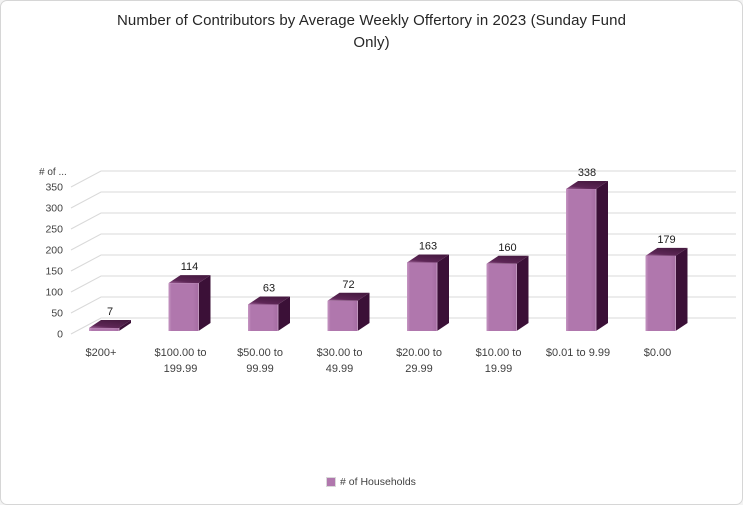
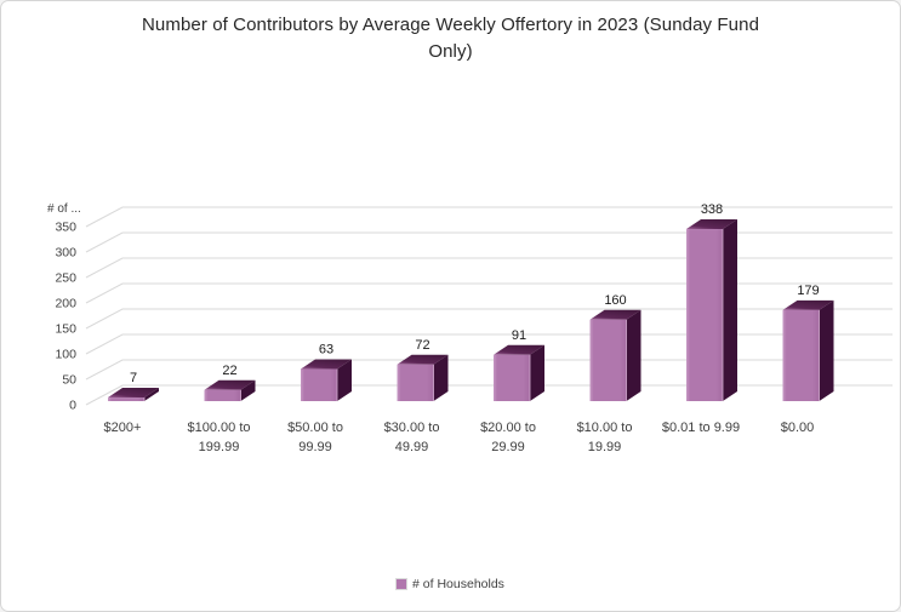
$100.00 to 199.99: 114 -> 22
$20.00 to 29.99: 163 -> 91
